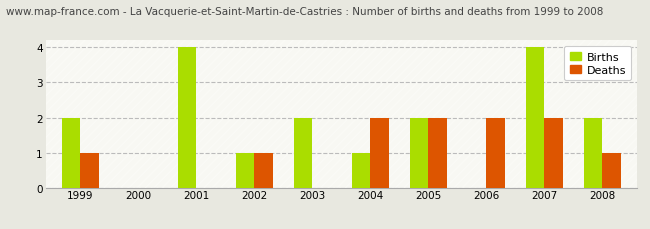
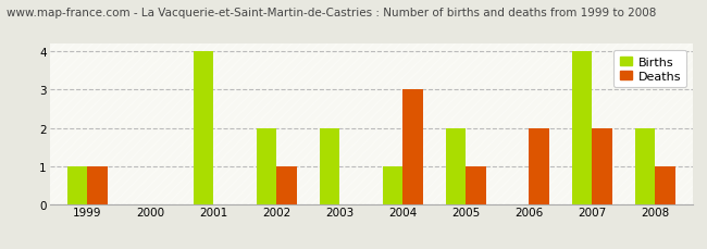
Births/1999: 2 -> 1
Births/2002: 1 -> 2
Deaths/2004: 2 -> 3
Deaths/2005: 2 -> 1
